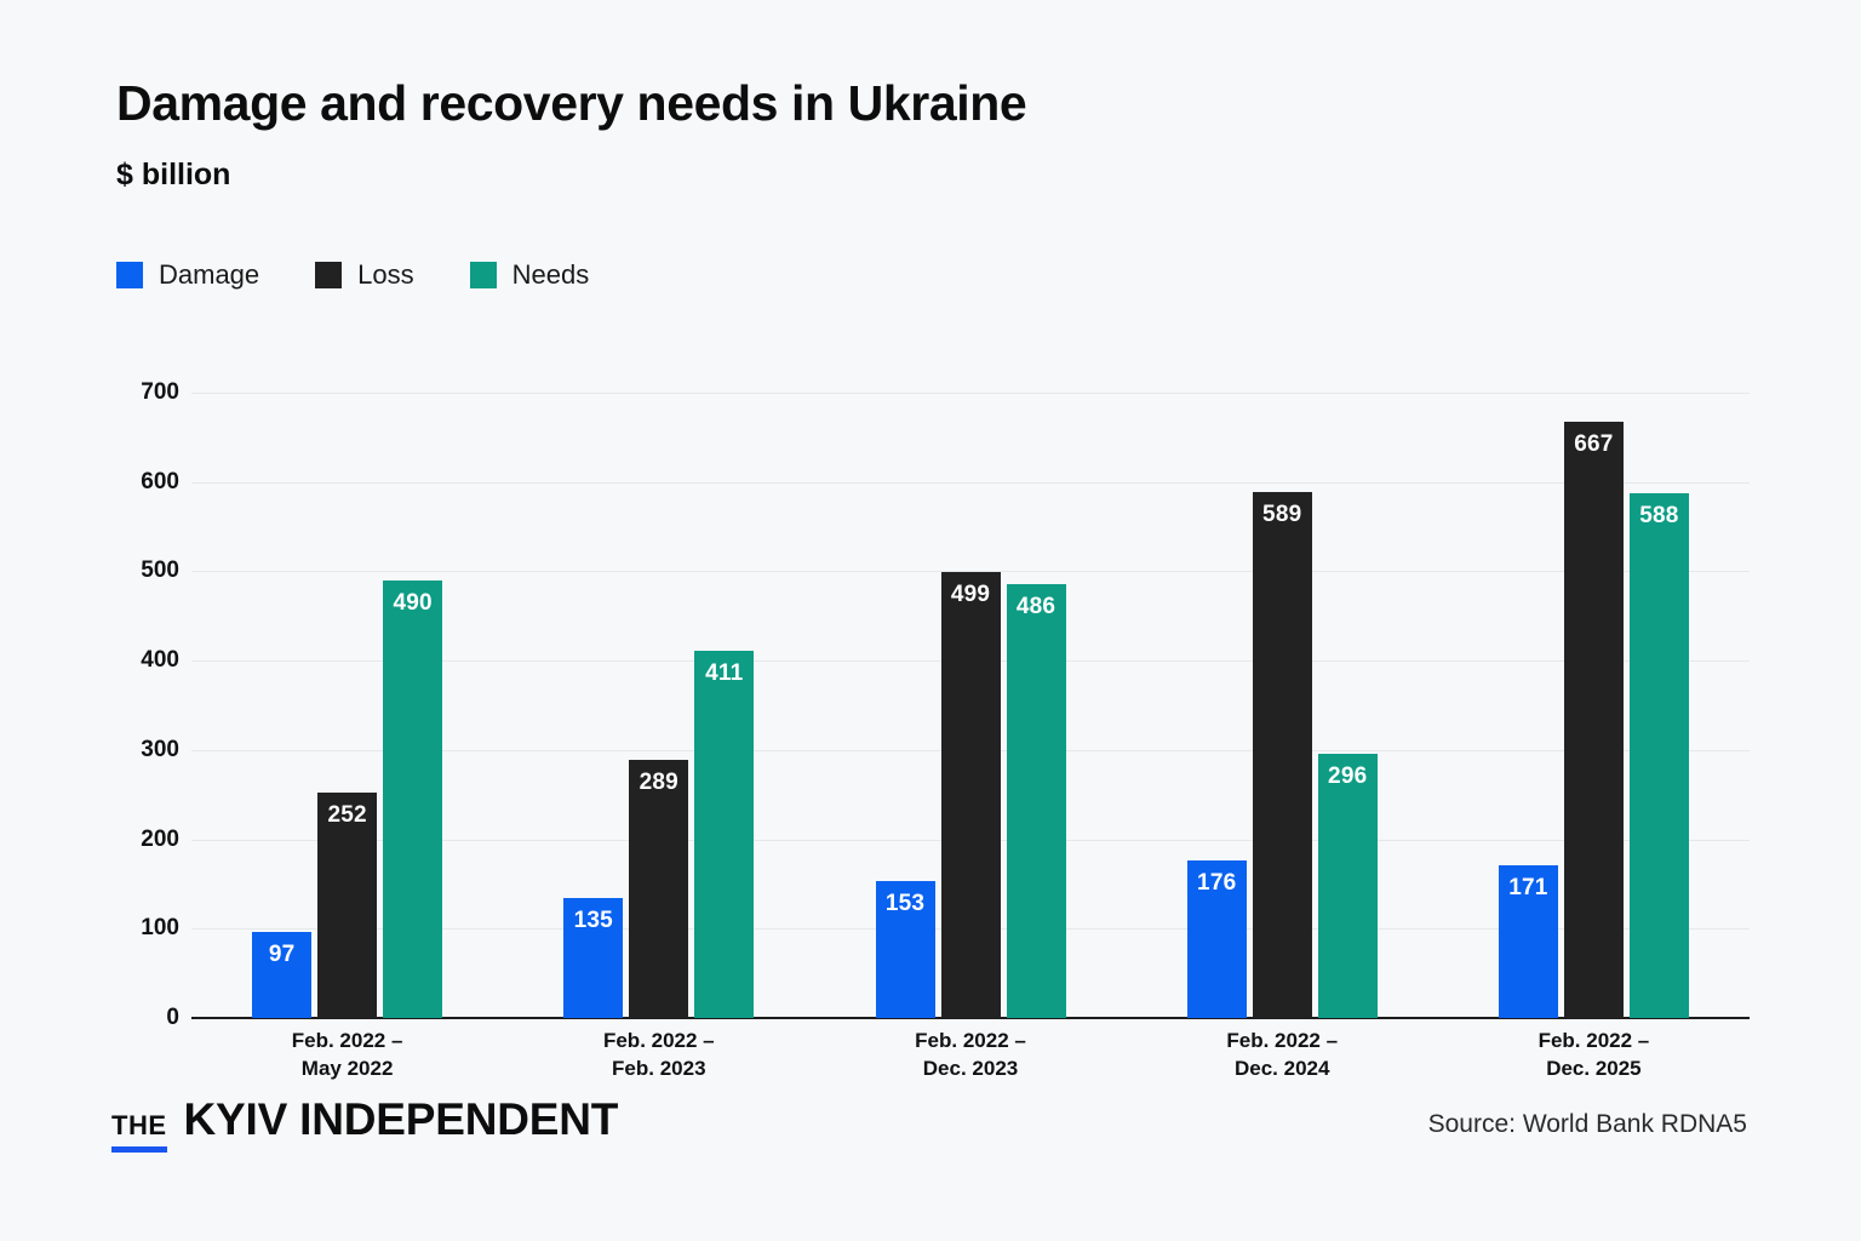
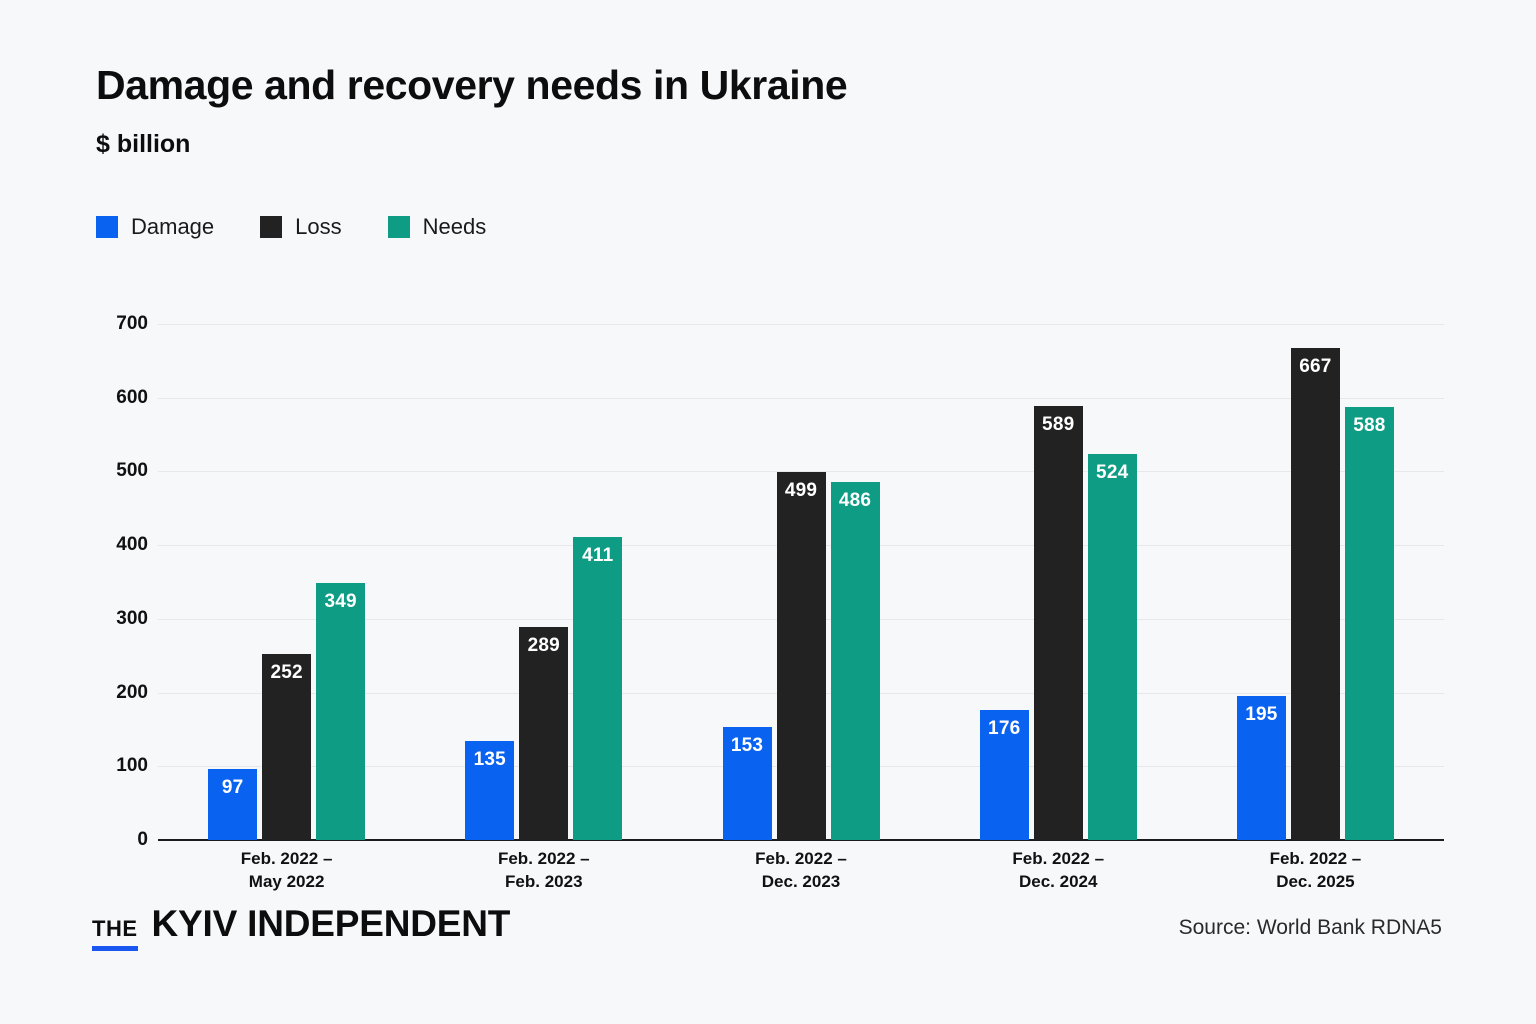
Needs/Feb. 2022 – May 2022: 490 -> 349
Needs/Feb. 2022 – Dec. 2024: 296 -> 524
Damage/Feb. 2022 – Dec. 2025: 171 -> 195
